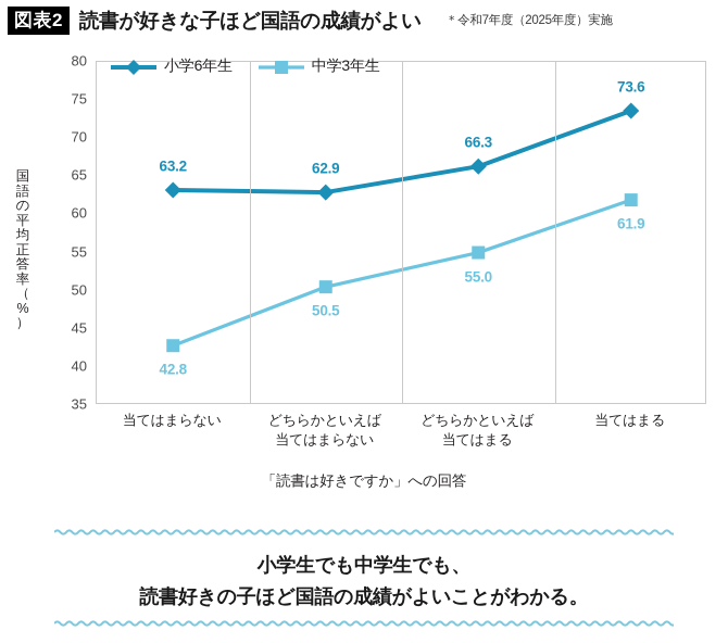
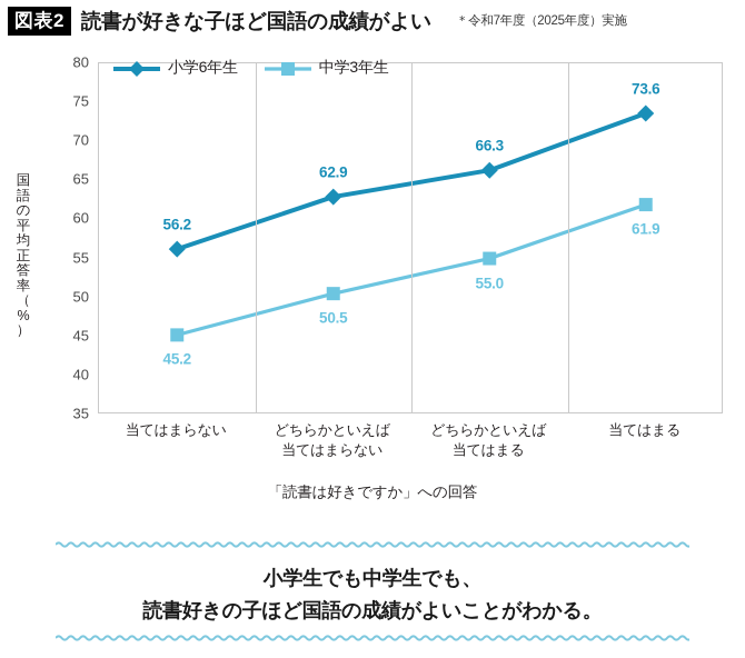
小学6年生/当てはまらない: 63.2 -> 56.2
中学3年生/当てはまらない: 42.8 -> 45.2
